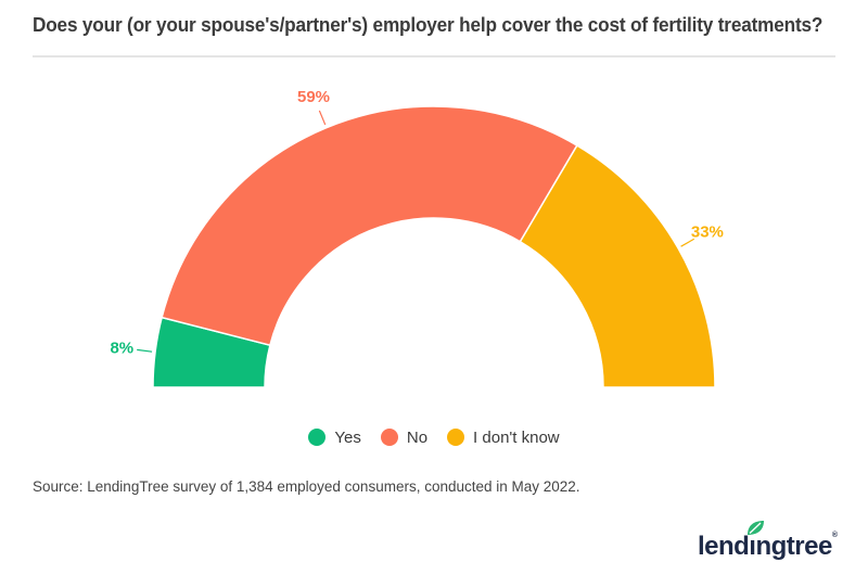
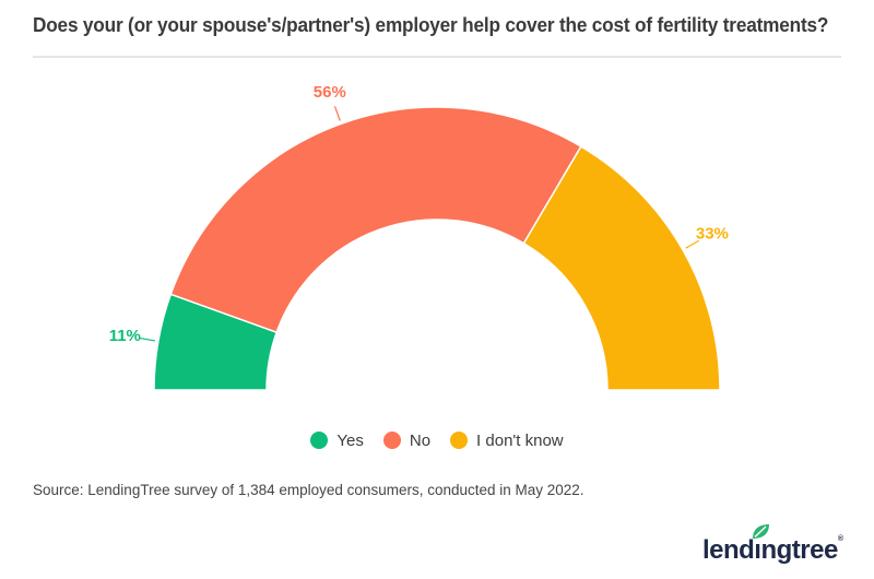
Yes: 8% -> 11%
No: 59% -> 56%
